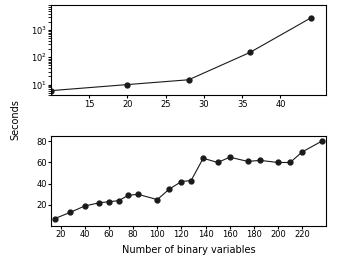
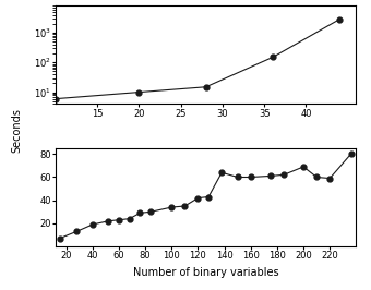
100: 25 -> 34
160: 65 -> 60
200: 60 -> 69
220: 70 -> 59
